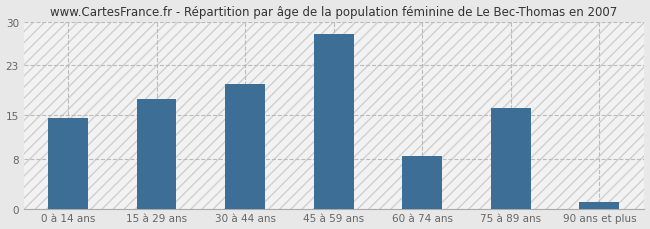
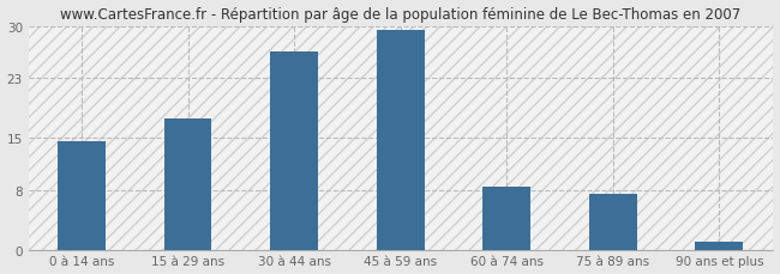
30 à 44 ans: 20.0 -> 26.5
45 à 59 ans: 28.0 -> 29.5
75 à 89 ans: 16.2 -> 7.5
